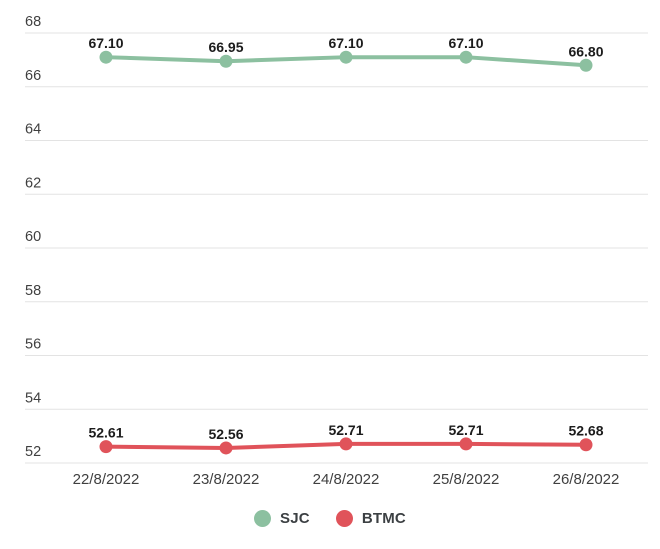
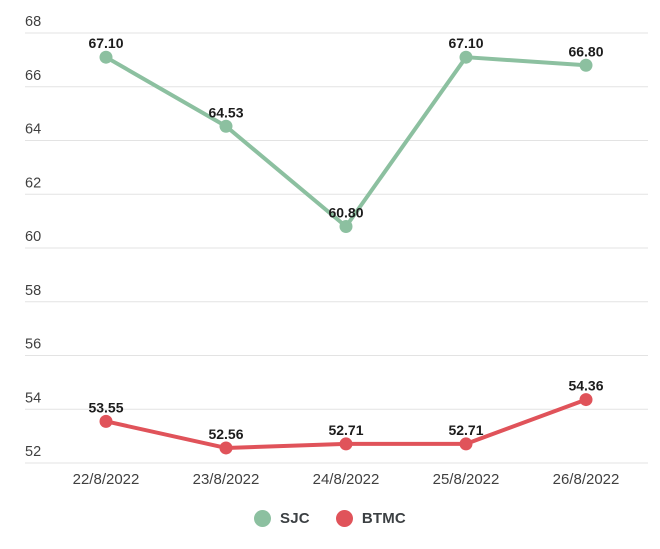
BTMC/22/8/2022: 52.61 -> 53.55
SJC/23/8/2022: 66.95 -> 64.53
SJC/24/8/2022: 67.10 -> 60.80
BTMC/26/8/2022: 52.68 -> 54.36
